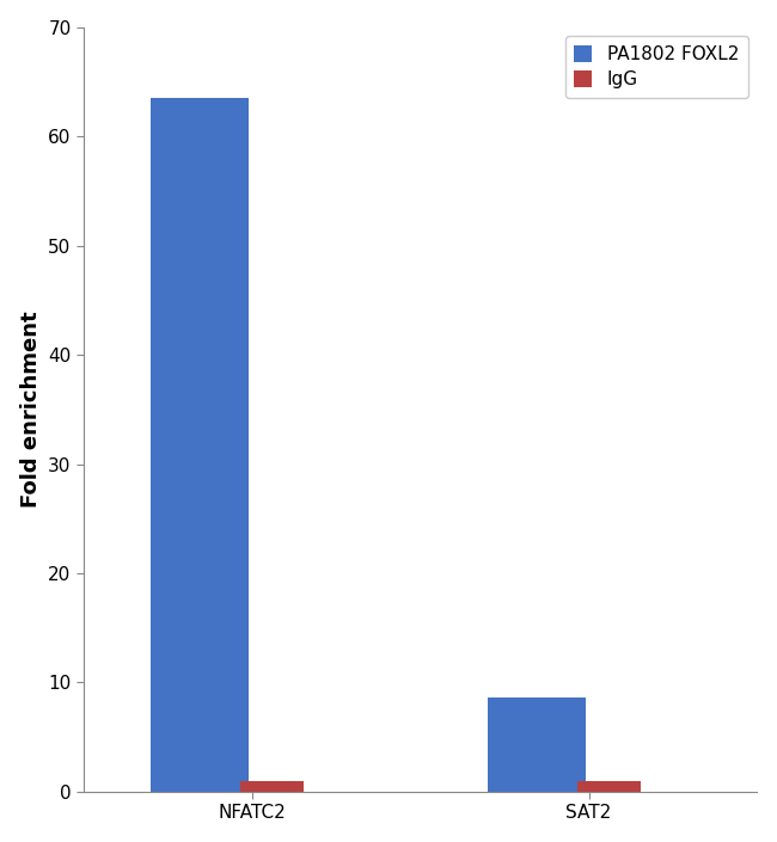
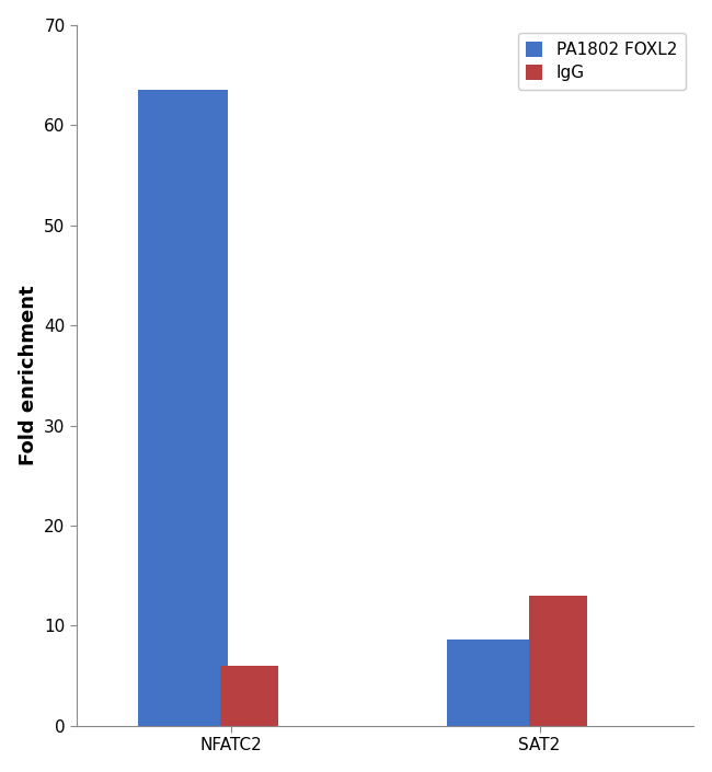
IgG/NFATC2: 1 -> 6
IgG/SAT2: 1 -> 13
